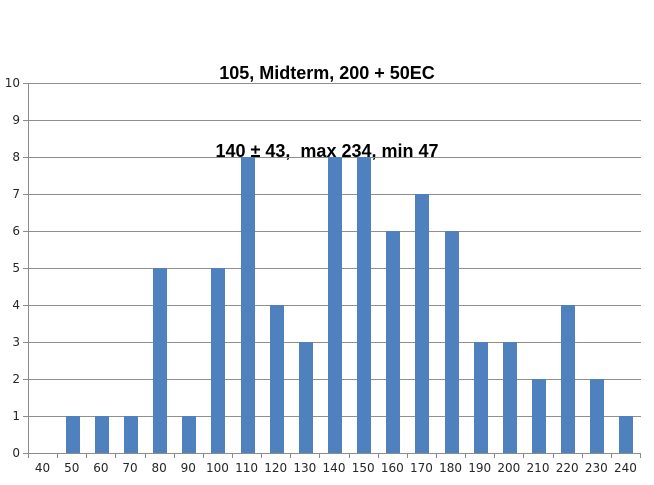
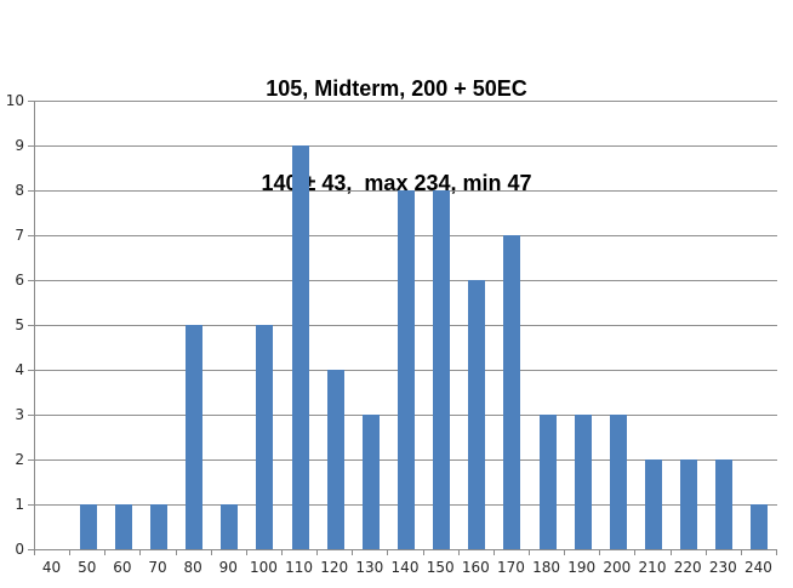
110: 8 -> 9
180: 6 -> 3
220: 4 -> 2
